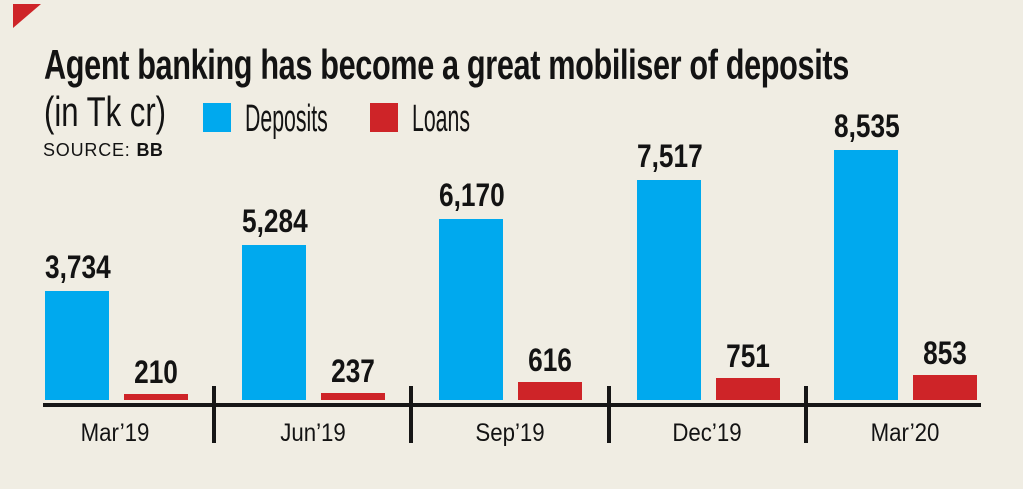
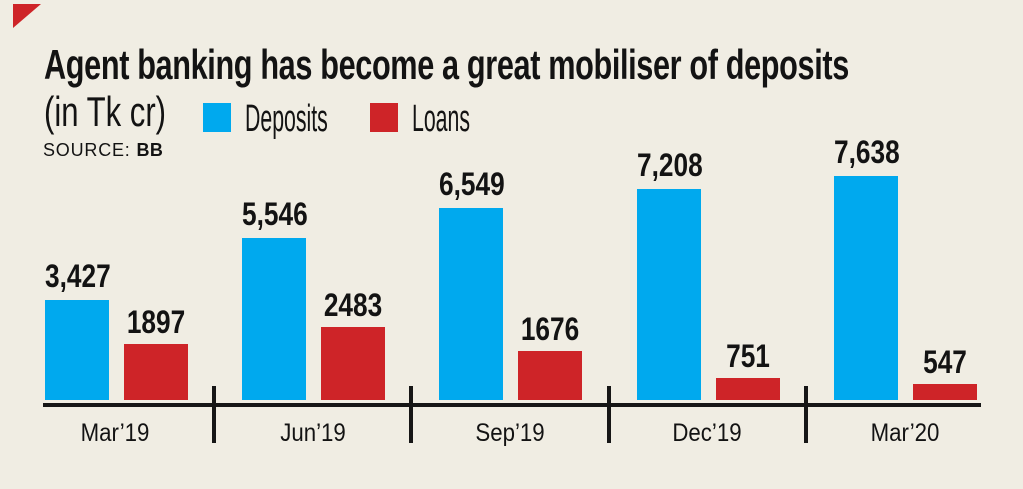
Deposits/Mar’19: 3,734 -> 3,427
Loans/Mar’19: 210 -> 1897
Deposits/Jun’19: 5,284 -> 5,546
Loans/Jun’19: 237 -> 2483
Deposits/Sep’19: 6,170 -> 6,549
Loans/Sep’19: 616 -> 1676
Deposits/Dec’19: 7,517 -> 7,208
Deposits/Mar’20: 8,535 -> 7,638
Loans/Mar’20: 853 -> 547
